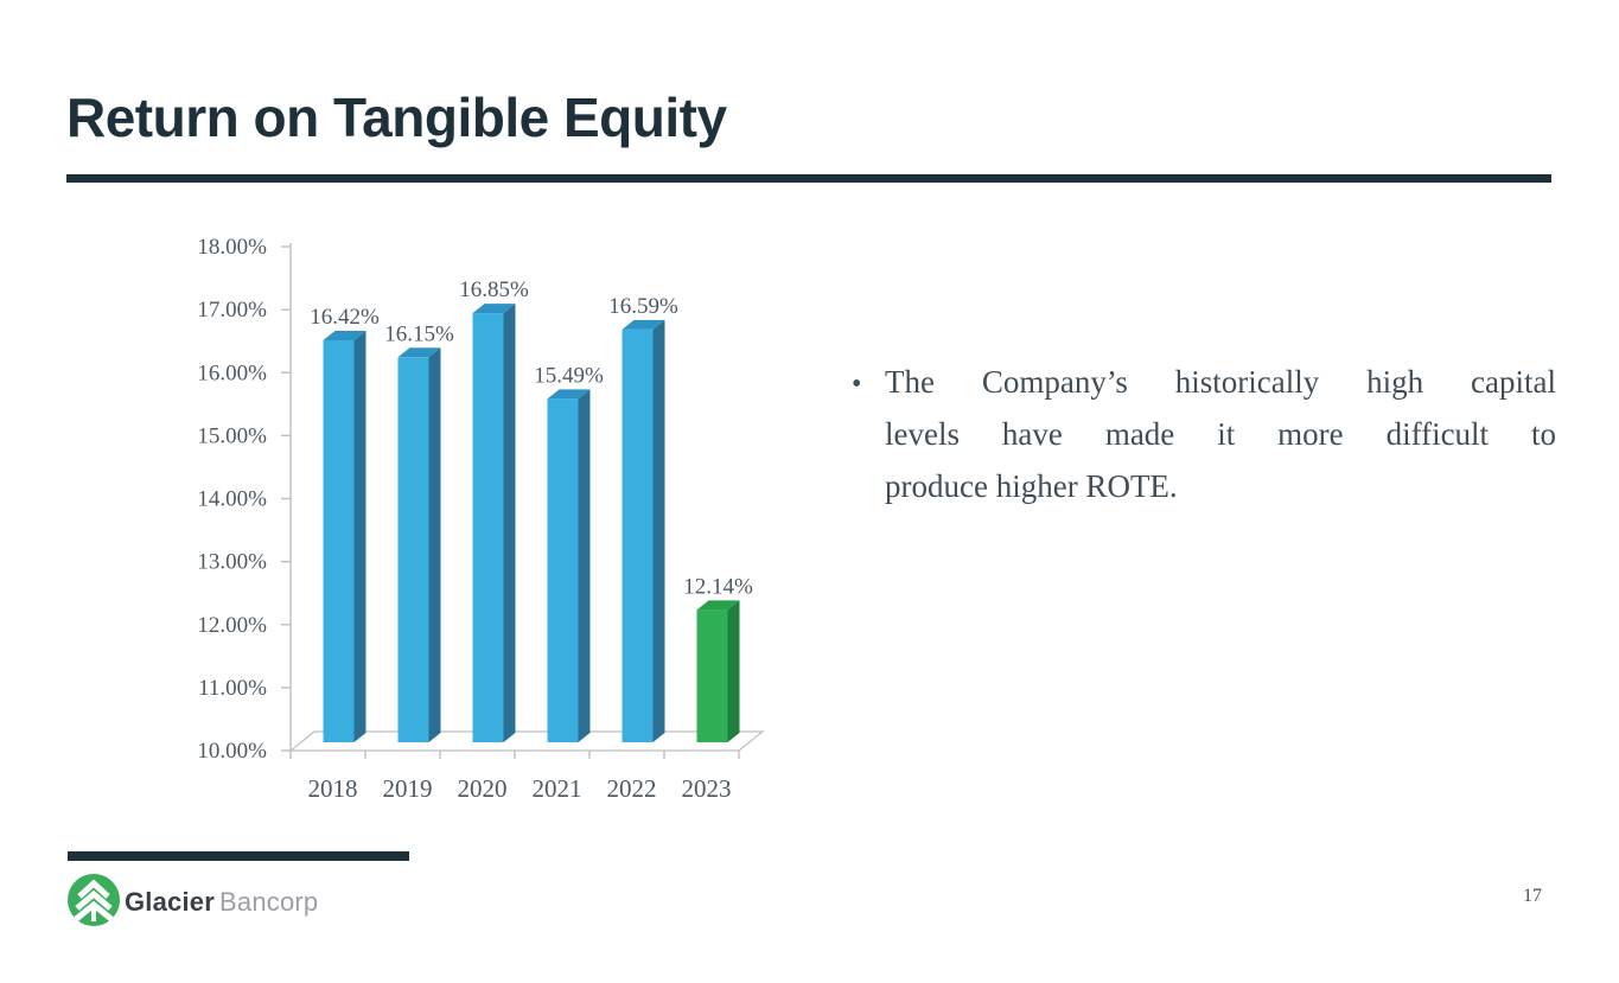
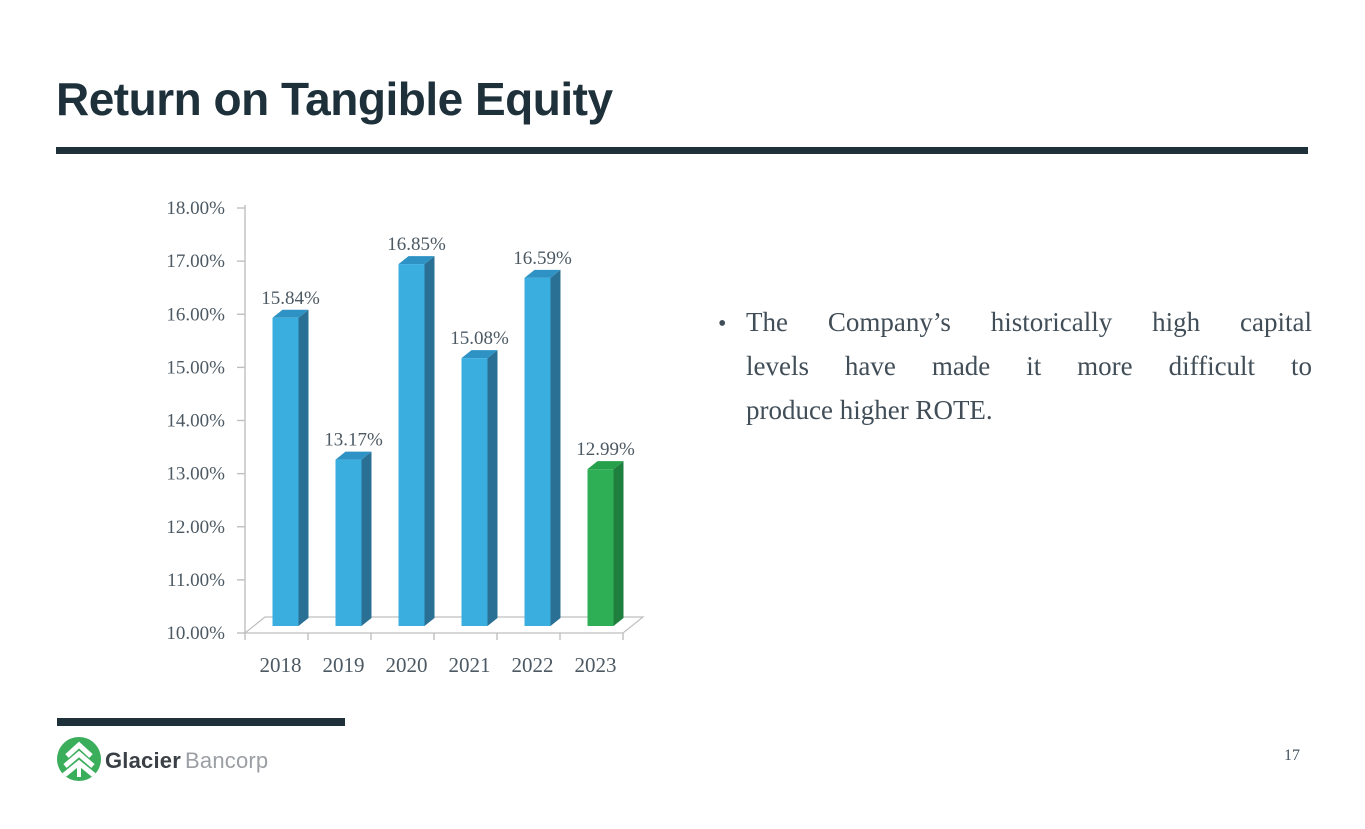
2018: 16.42% -> 15.84%
2019: 16.15% -> 13.17%
2021: 15.49% -> 15.08%
2023: 12.14% -> 12.99%
